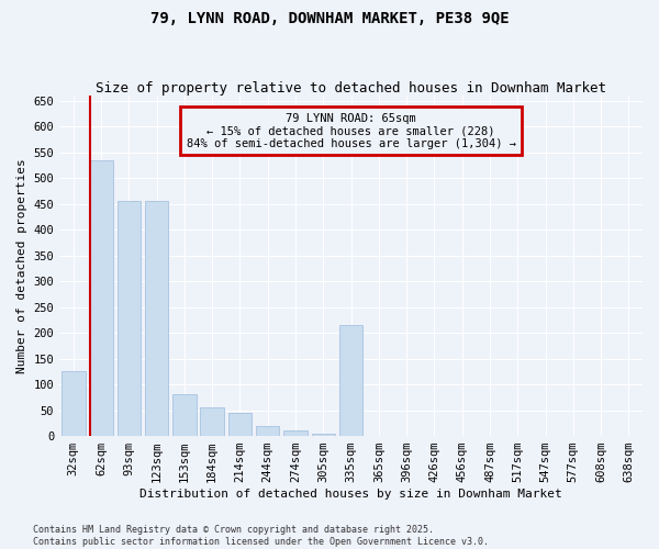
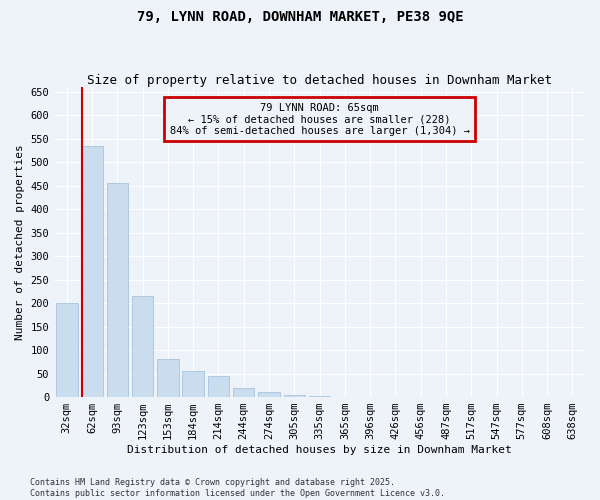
32sqm: 125 -> 200
123sqm: 455 -> 215
335sqm: 215 -> 2
